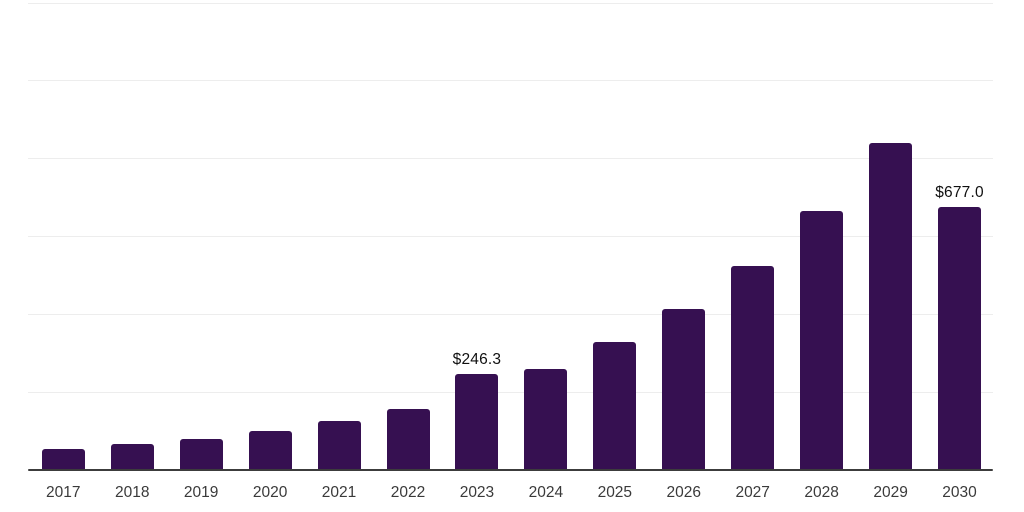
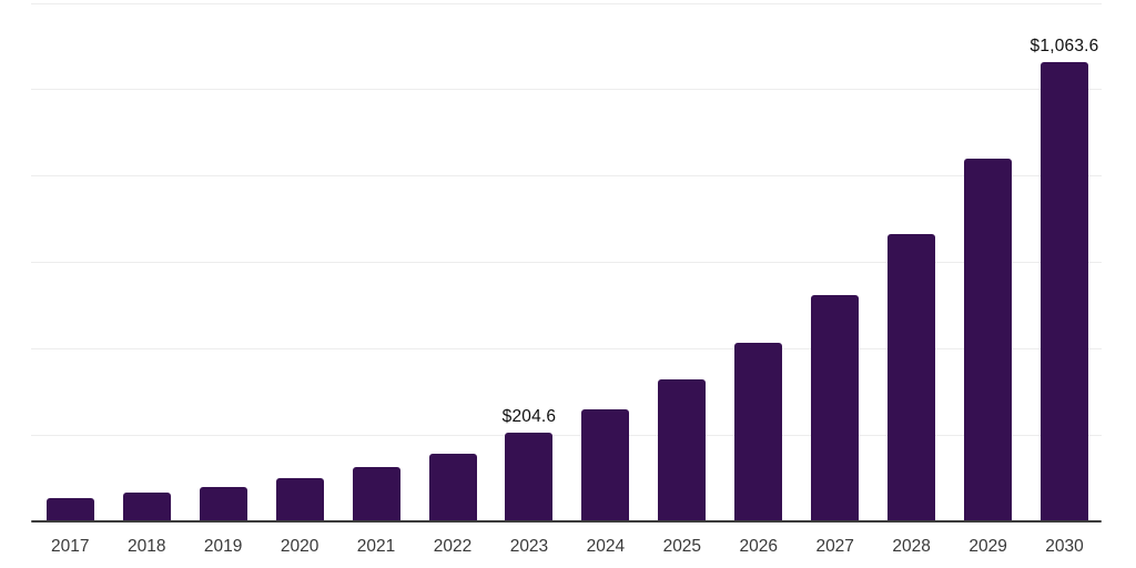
2023: $246.3 -> $204.6
2030: $677.0 -> $1,063.6
